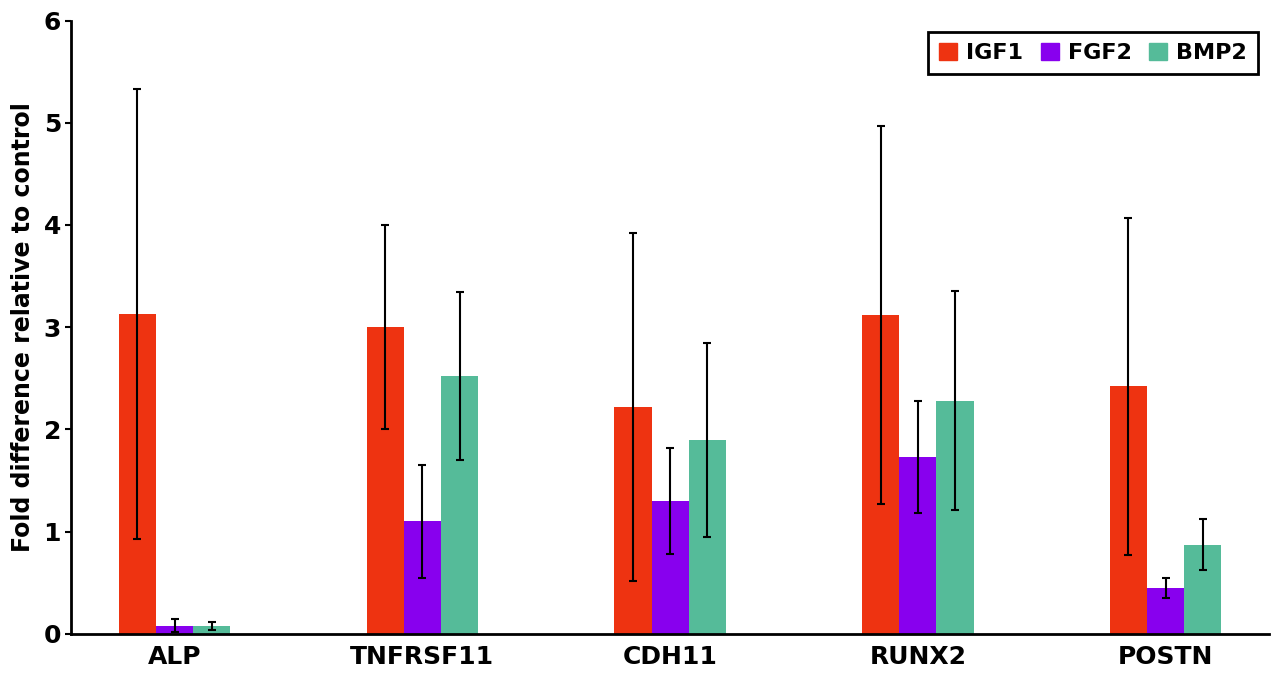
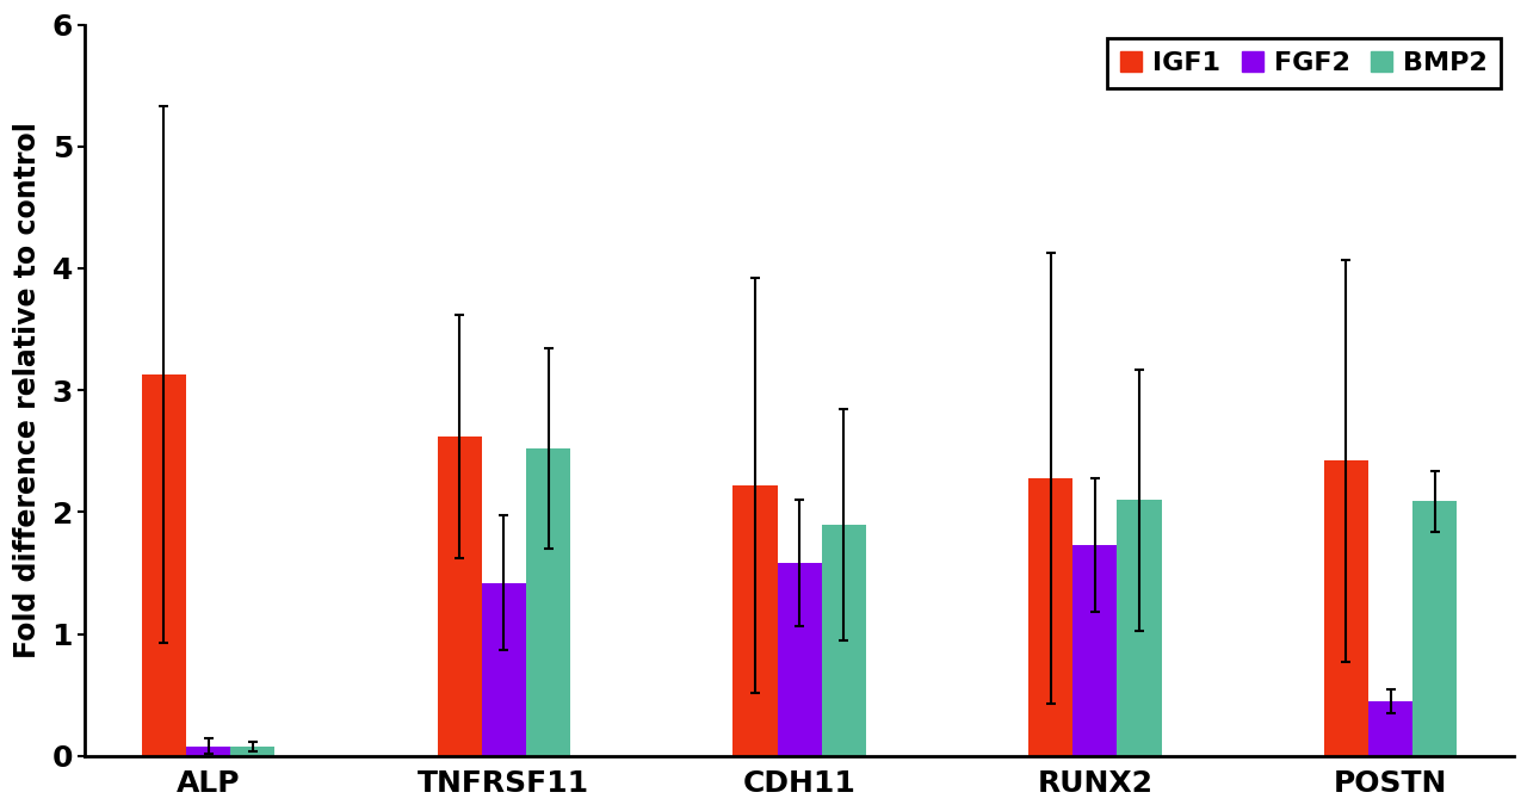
IGF1/TNFRSF11: 3.00 -> 2.62
FGF2/TNFRSF11: 1.10 -> 1.42
FGF2/CDH11: 1.30 -> 1.58
IGF1/RUNX2: 3.12 -> 2.28
BMP2/RUNX2: 2.28 -> 2.10
BMP2/POSTN: 0.87 -> 2.09
